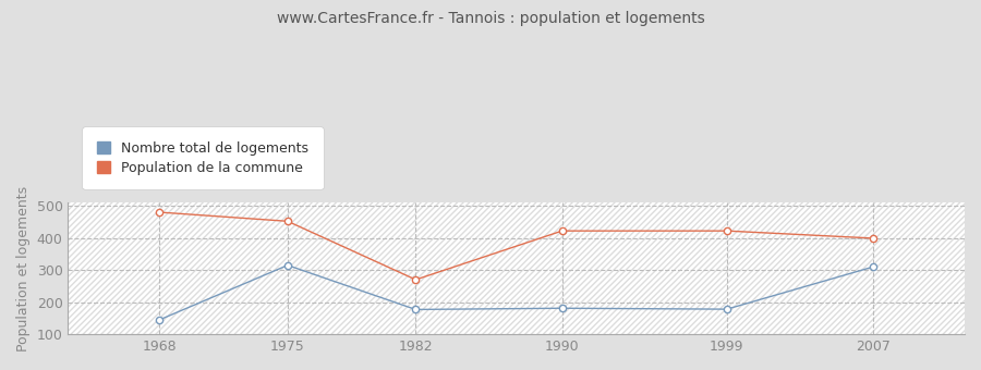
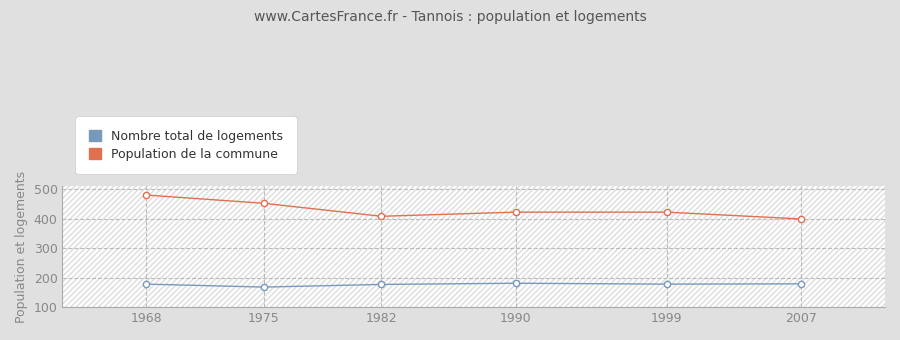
Nombre total de logements/1968: 145 -> 178
Nombre total de logements/1975: 315 -> 168
Population de la commune/1982: 270 -> 408
Nombre total de logements/2007: 310 -> 179
